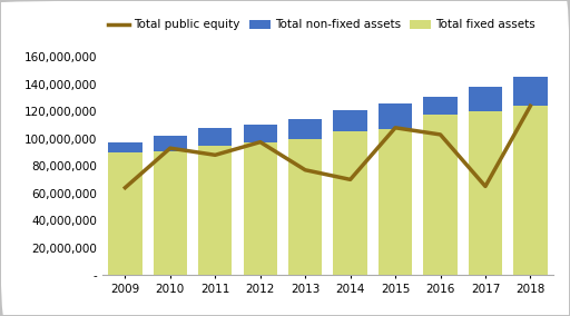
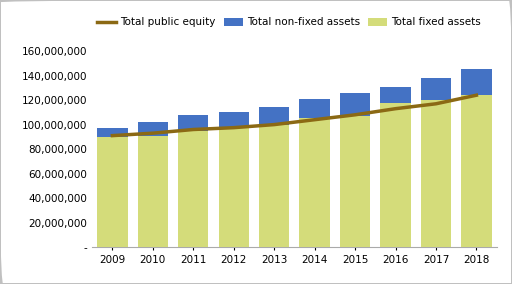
Total public equity/2009: 64,000,000 -> 91,000,000
Total public equity/2011: 88,000,000 -> 96,000,000
Total public equity/2013: 77,000,000 -> 100,000,000
Total public equity/2014: 70,000,000 -> 104,000,000
Total public equity/2016: 103,000,000 -> 113,000,000
Total public equity/2017: 65,000,000 -> 117,000,000
